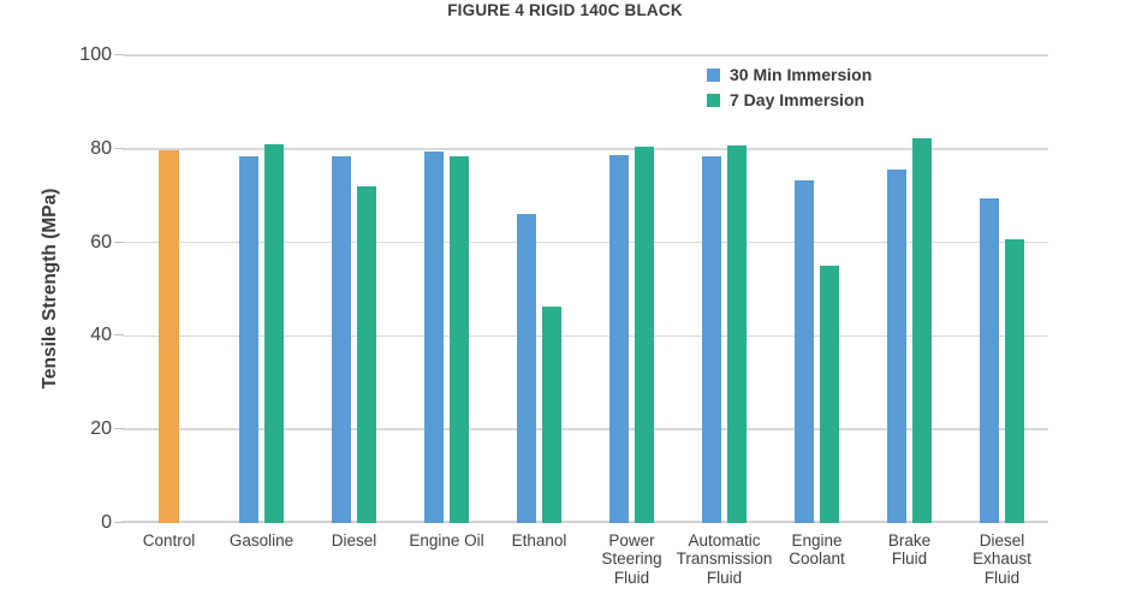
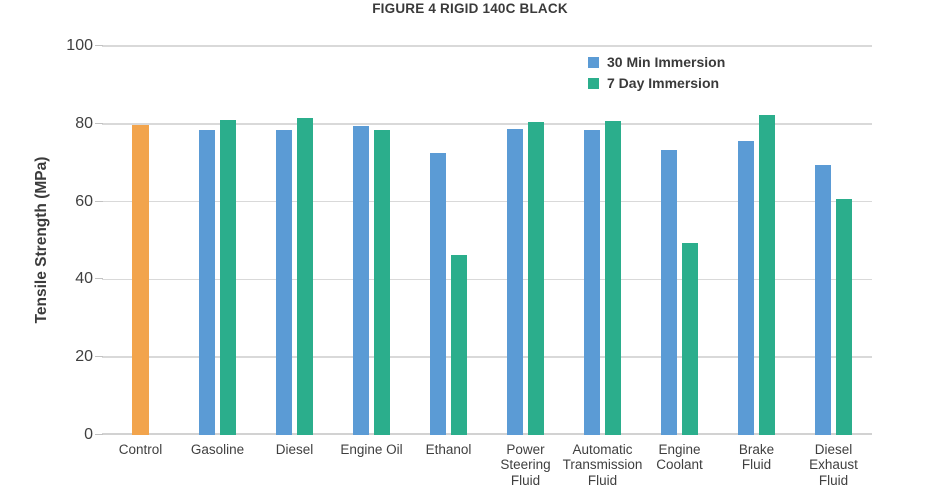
7 Day Immersion/Diesel: 72 -> 82
30 Min Immersion/Ethanol: 66 -> 72
7 Day Immersion/Engine Coolant: 55 -> 49
